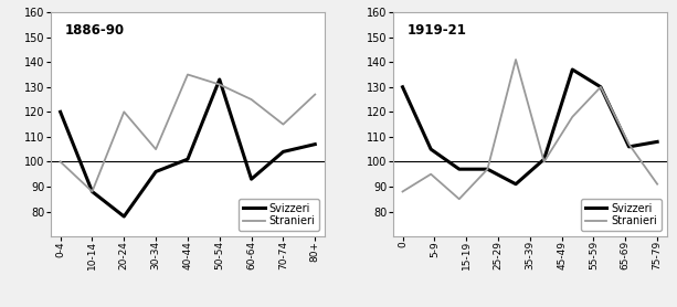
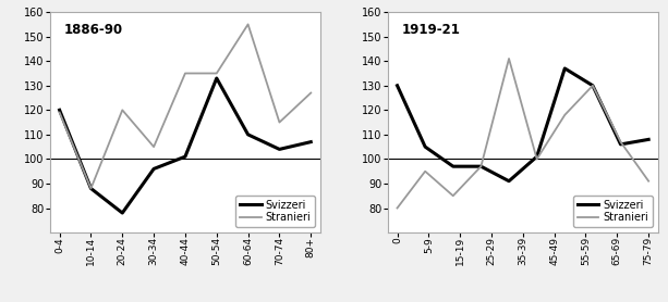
Stranieri/0-4: 100 -> 119
Stranieri/50-54: 131 -> 135
Svizzeri/60-64: 93 -> 110
Stranieri/60-64: 125 -> 155
Stranieri/0: 88 -> 80
